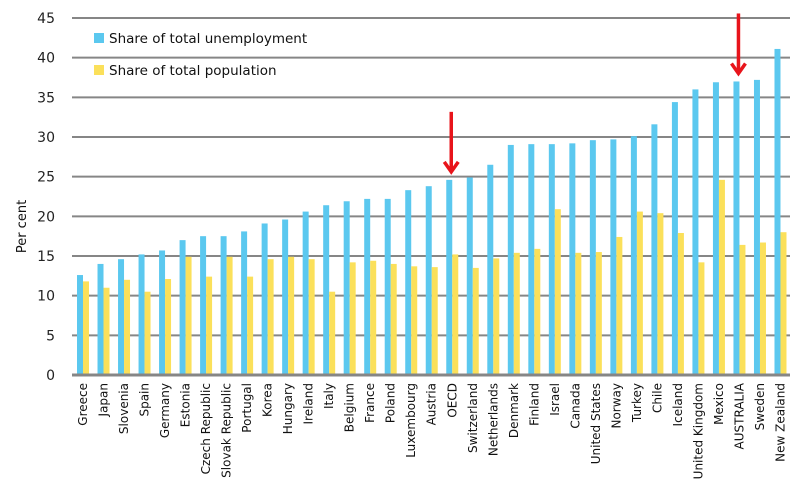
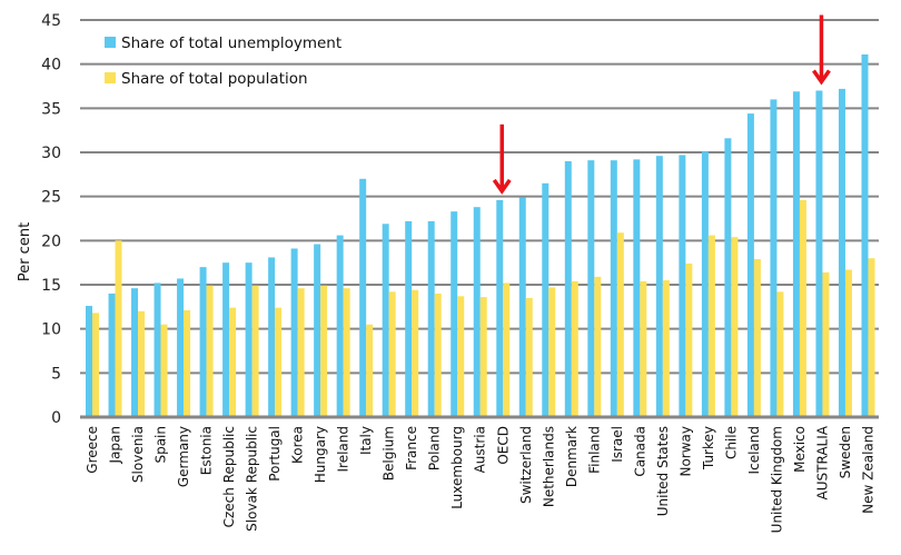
Share of total population/Japan: 11 -> 20
Share of total unemployment/Italy: 21 -> 27
